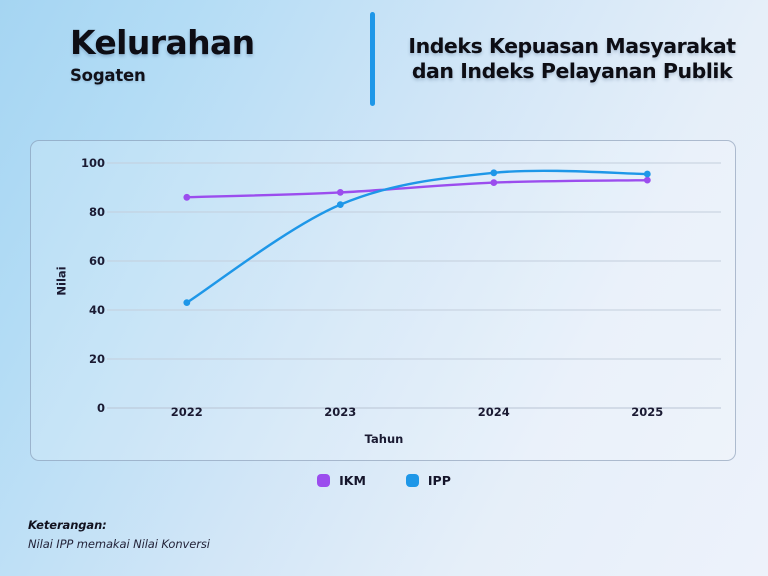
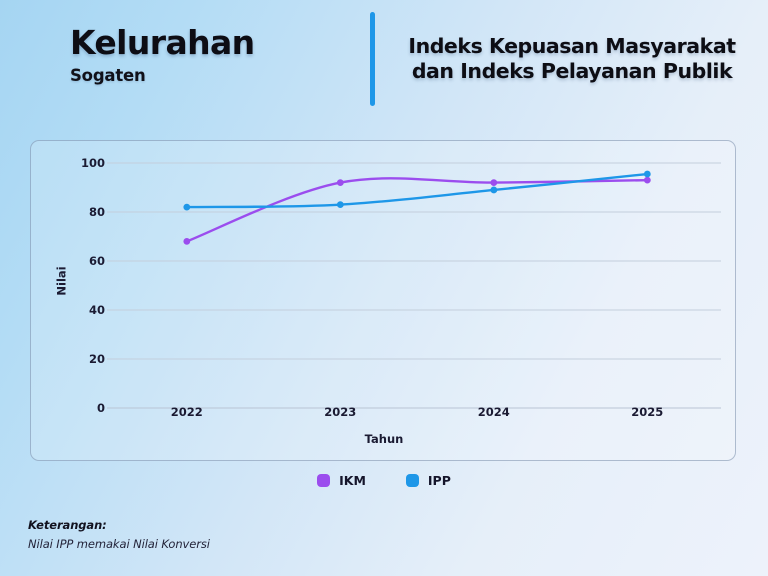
IKM/2022: 86 -> 68
IPP/2022: 43 -> 82
IKM/2023: 88 -> 92
IPP/2024: 96 -> 89
